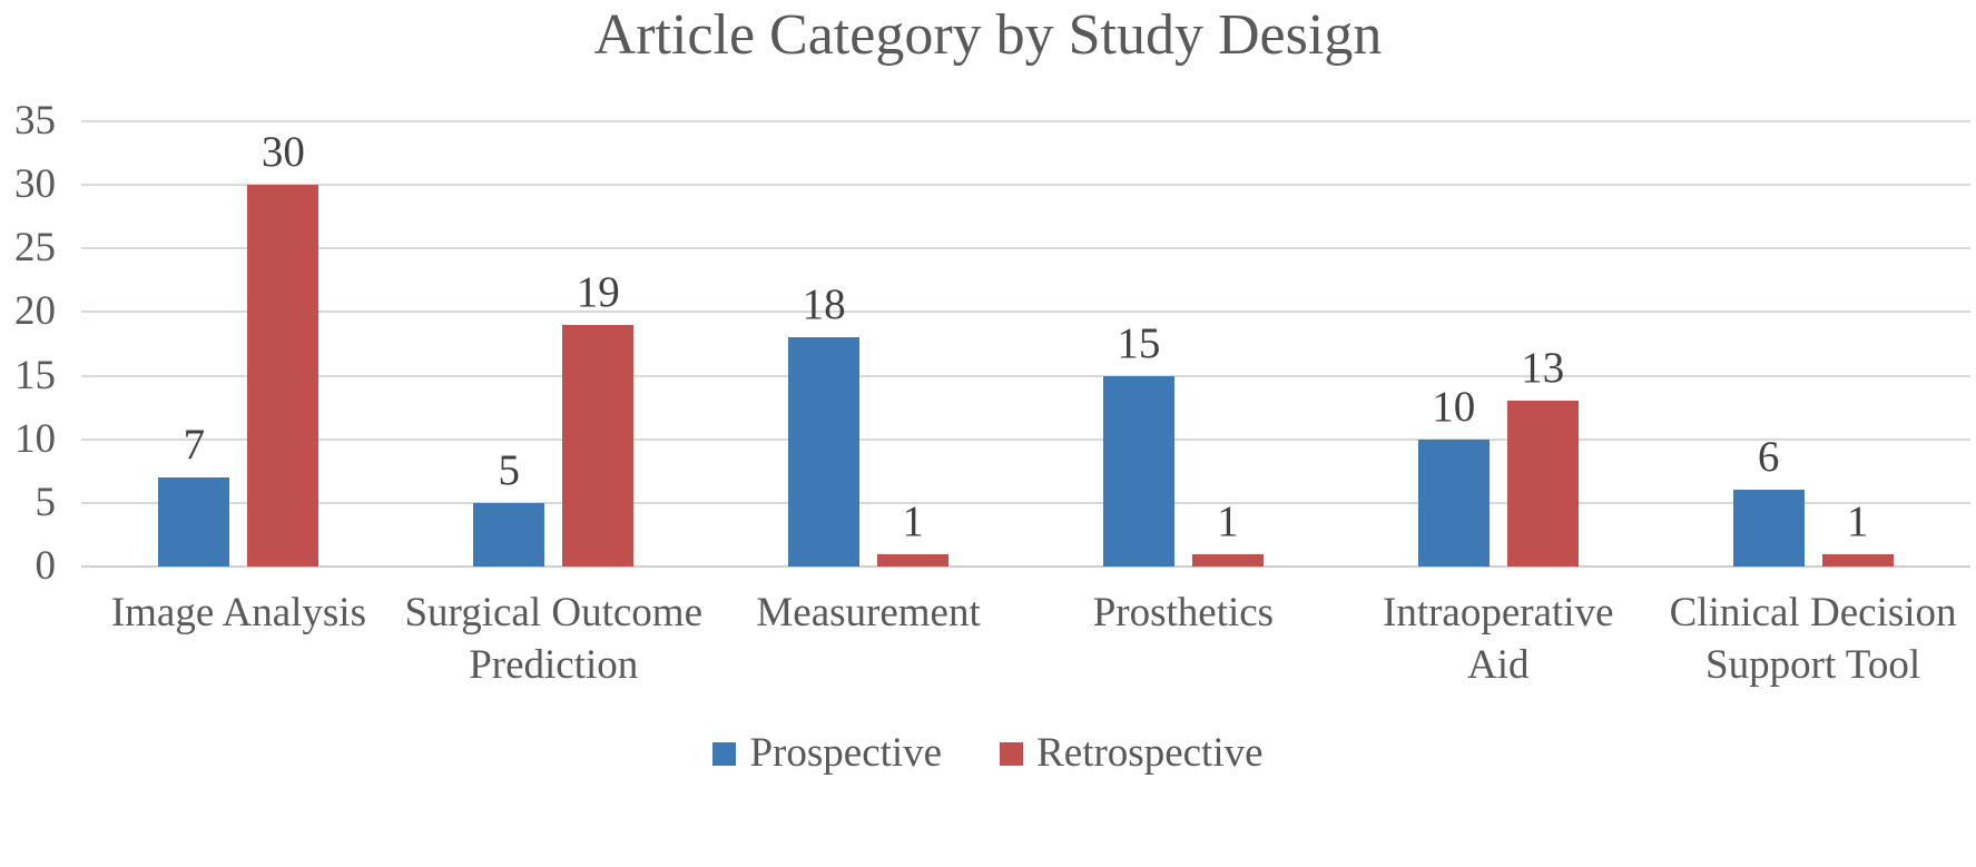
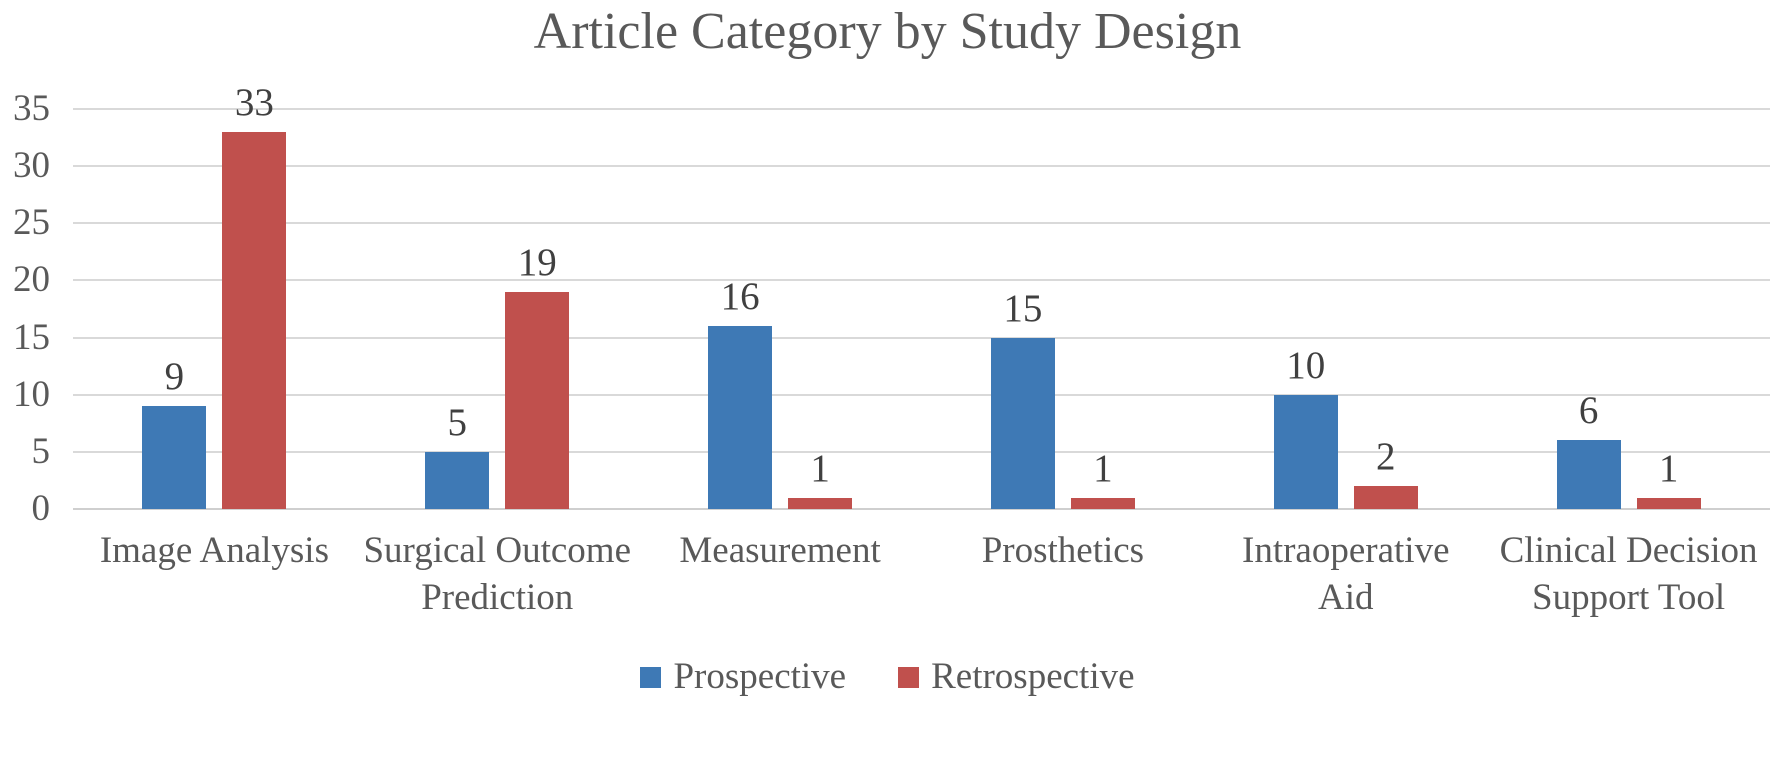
Prospective/Image Analysis: 7 -> 9
Retrospective/Image Analysis: 30 -> 33
Prospective/Measurement: 18 -> 16
Retrospective/Intraoperative Aid: 13 -> 2
